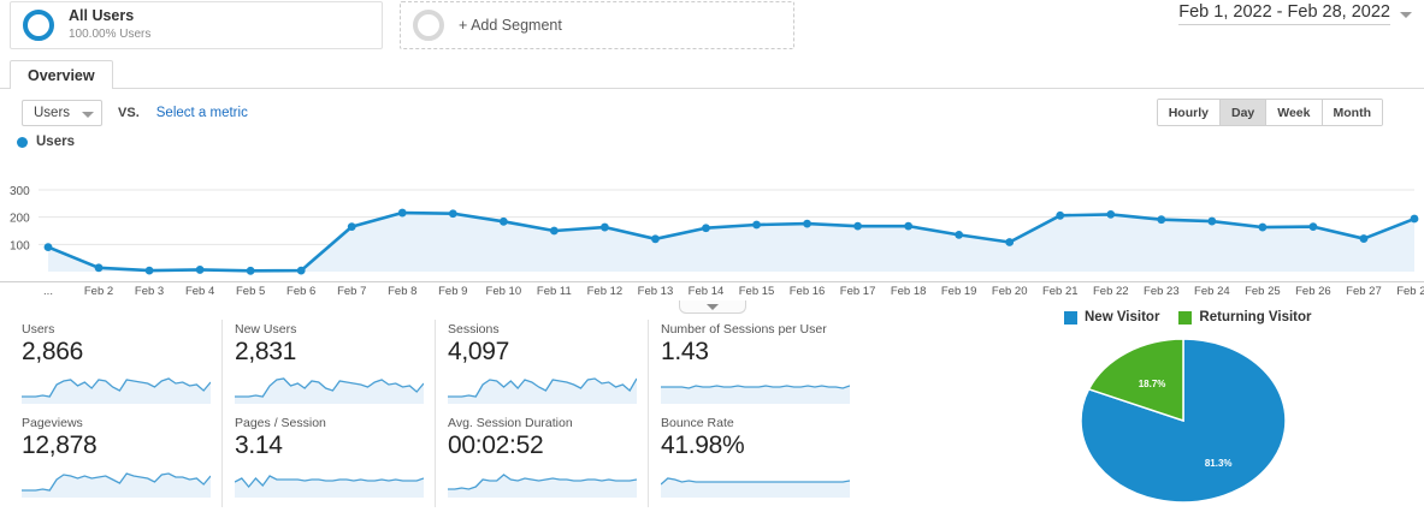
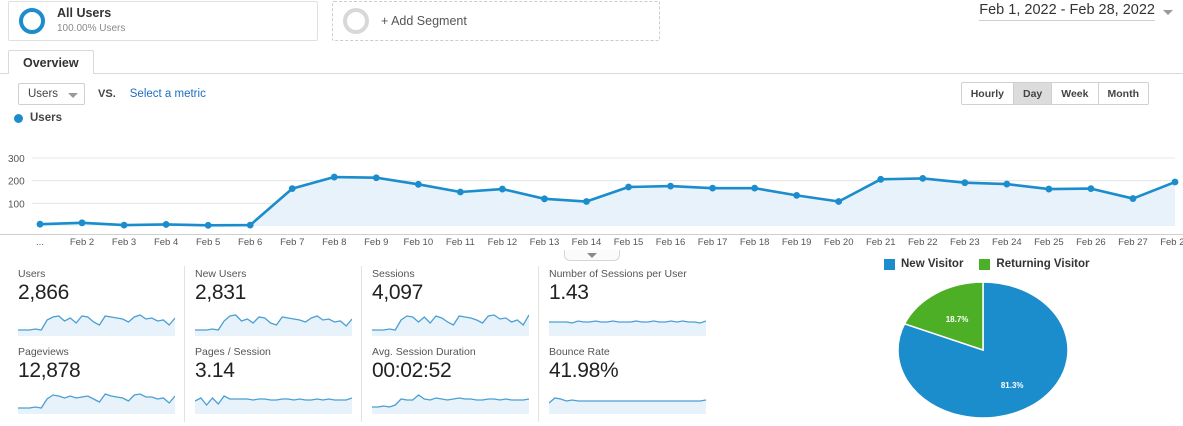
...: 90 -> 10
Feb 14: 160 -> 110
